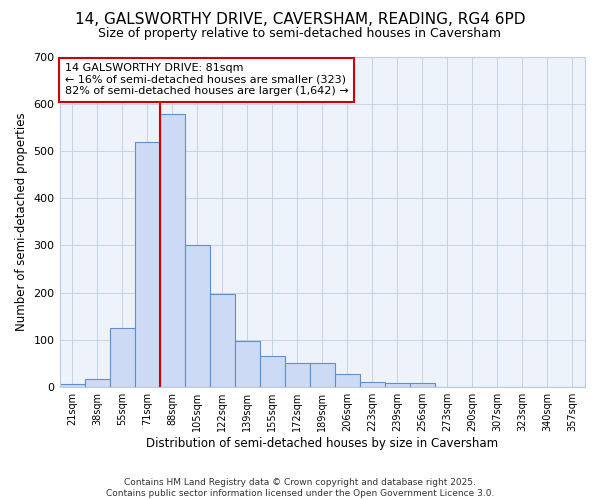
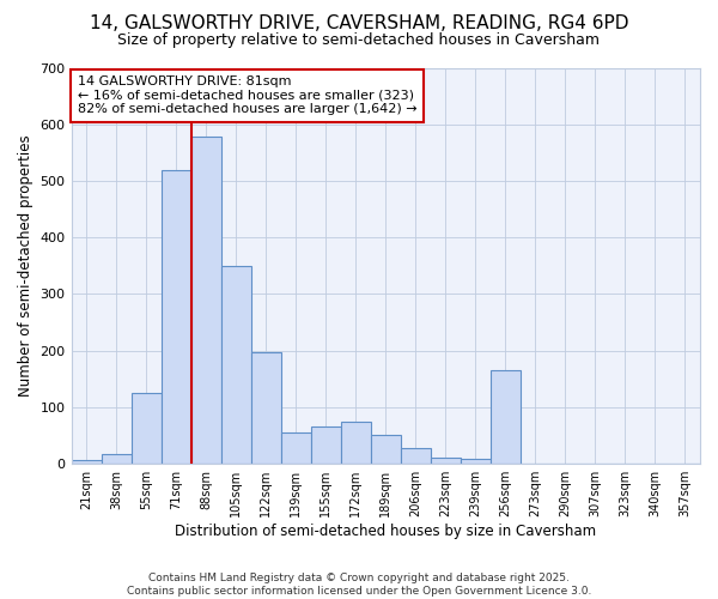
105sqm: 300 -> 350
139sqm: 97 -> 55
172sqm: 52 -> 75
256sqm: 8 -> 165
